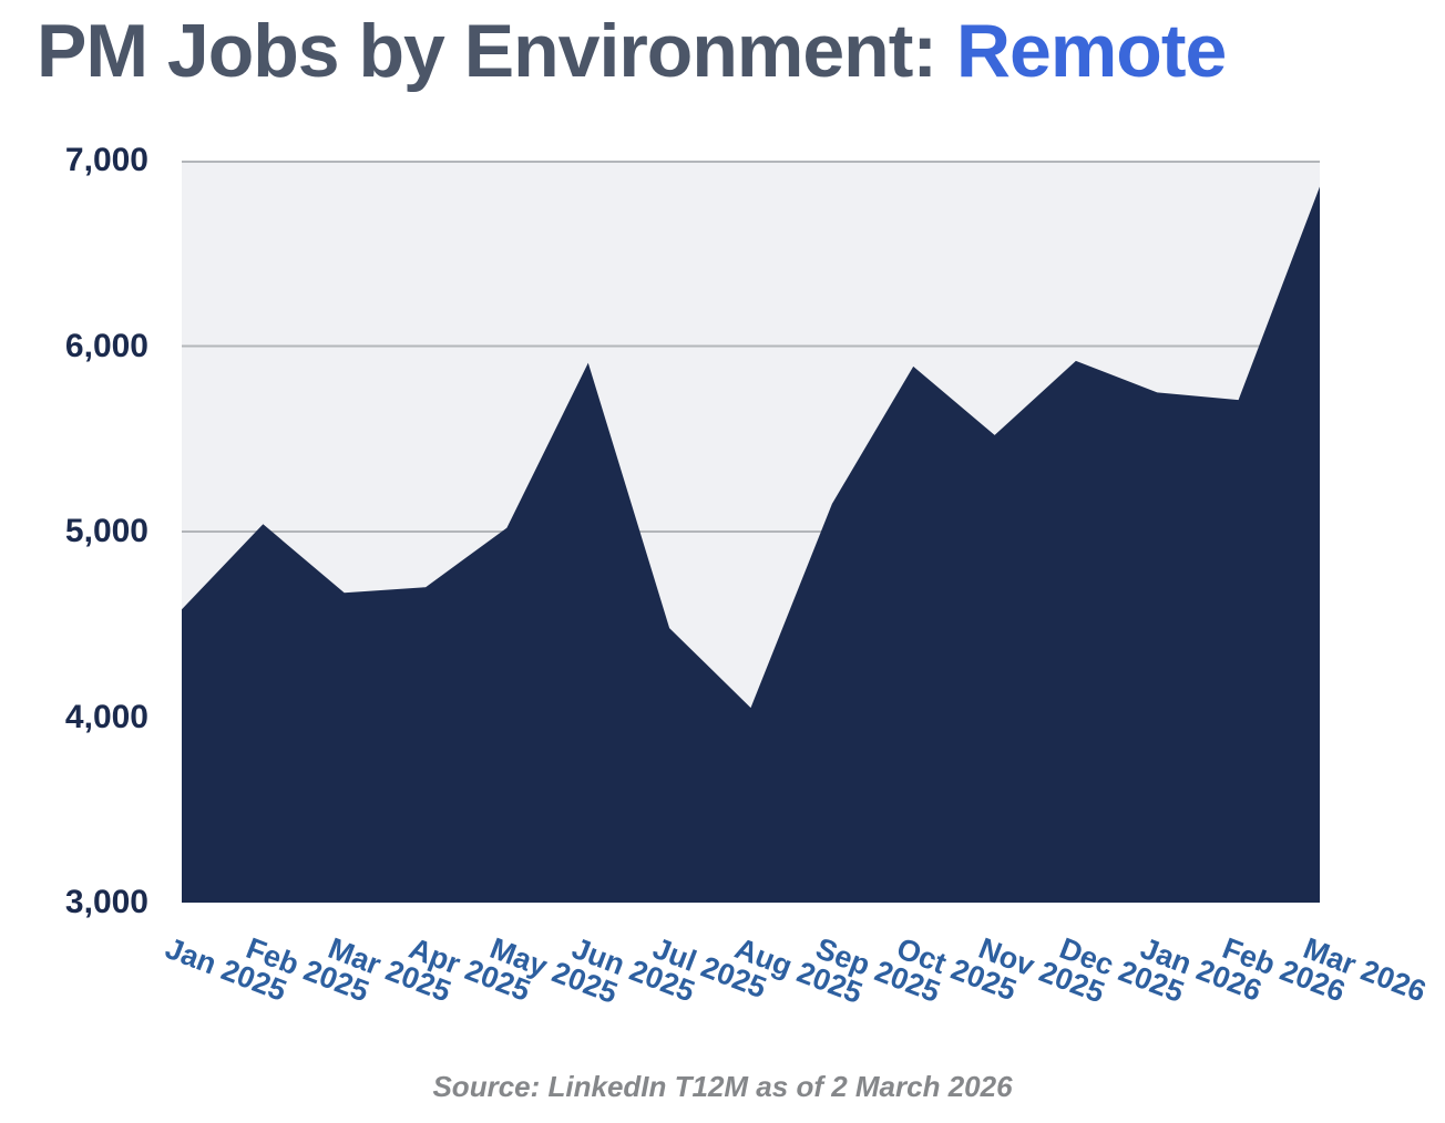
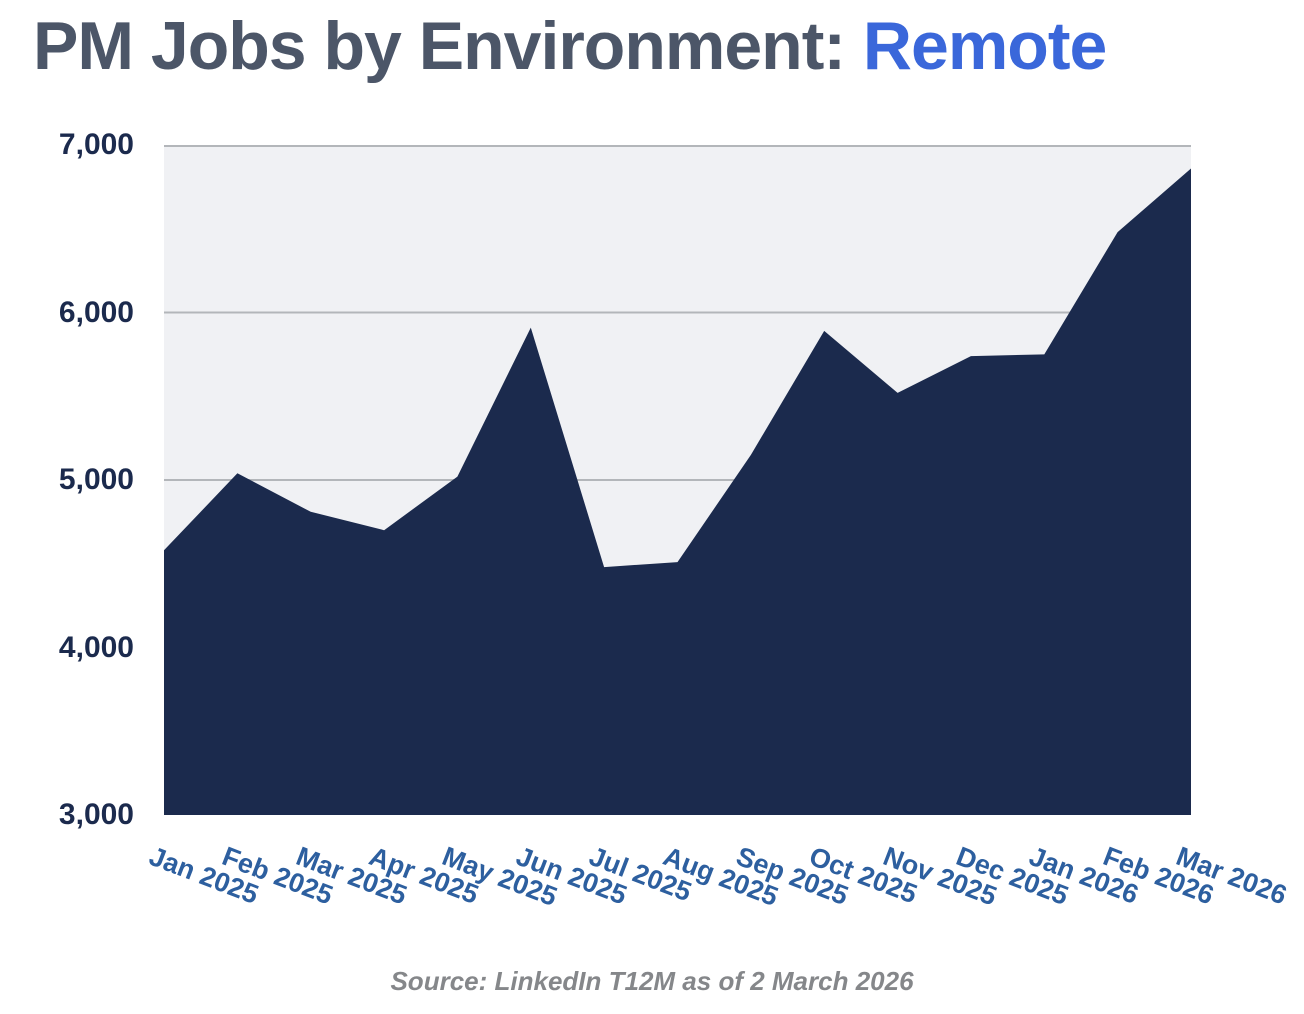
Mar 2025: 4670 -> 4810
Aug 2025: 4050 -> 4510
Dec 2025: 5920 -> 5740
Feb 2026: 5710 -> 6480
